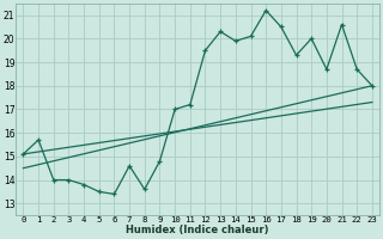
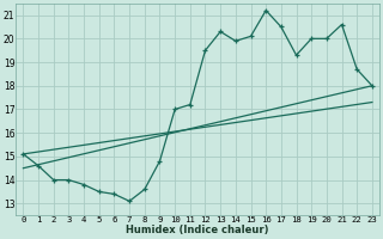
1: 15.7 -> 14.6
7: 14.6 -> 13.1
20: 18.7 -> 20.0
